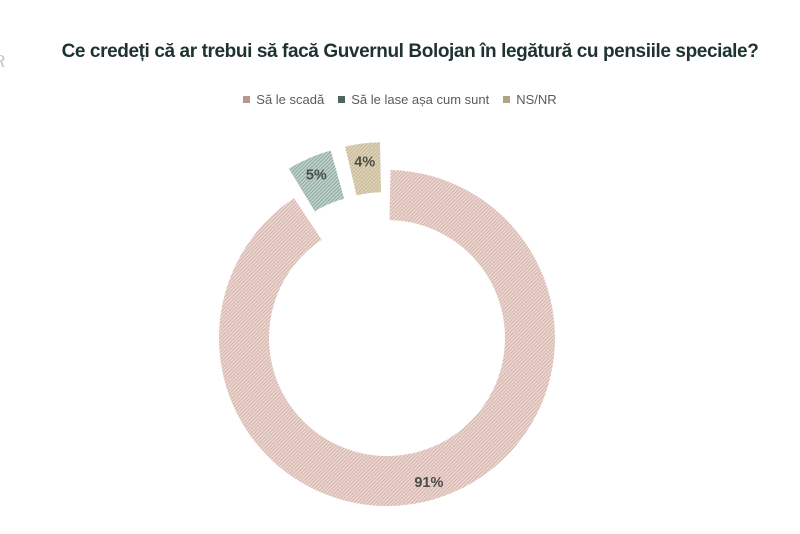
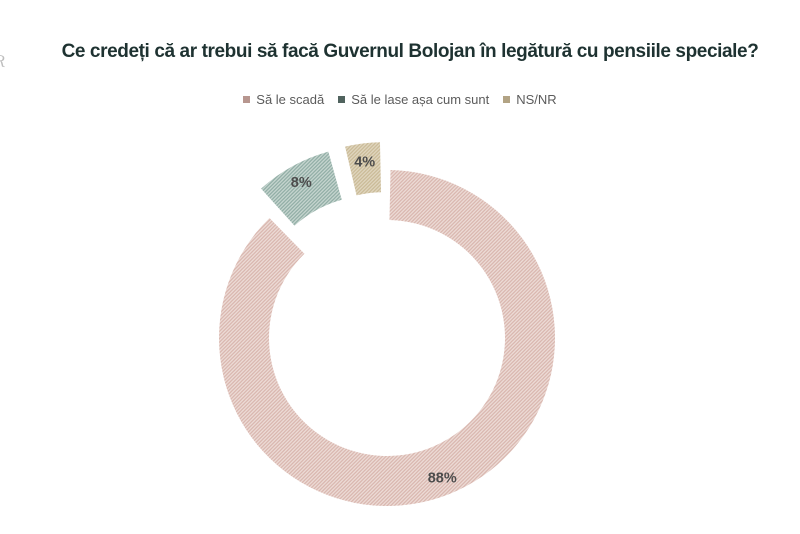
Să le scadă: 91% -> 88%
Să le lase așa cum sunt: 5% -> 8%
